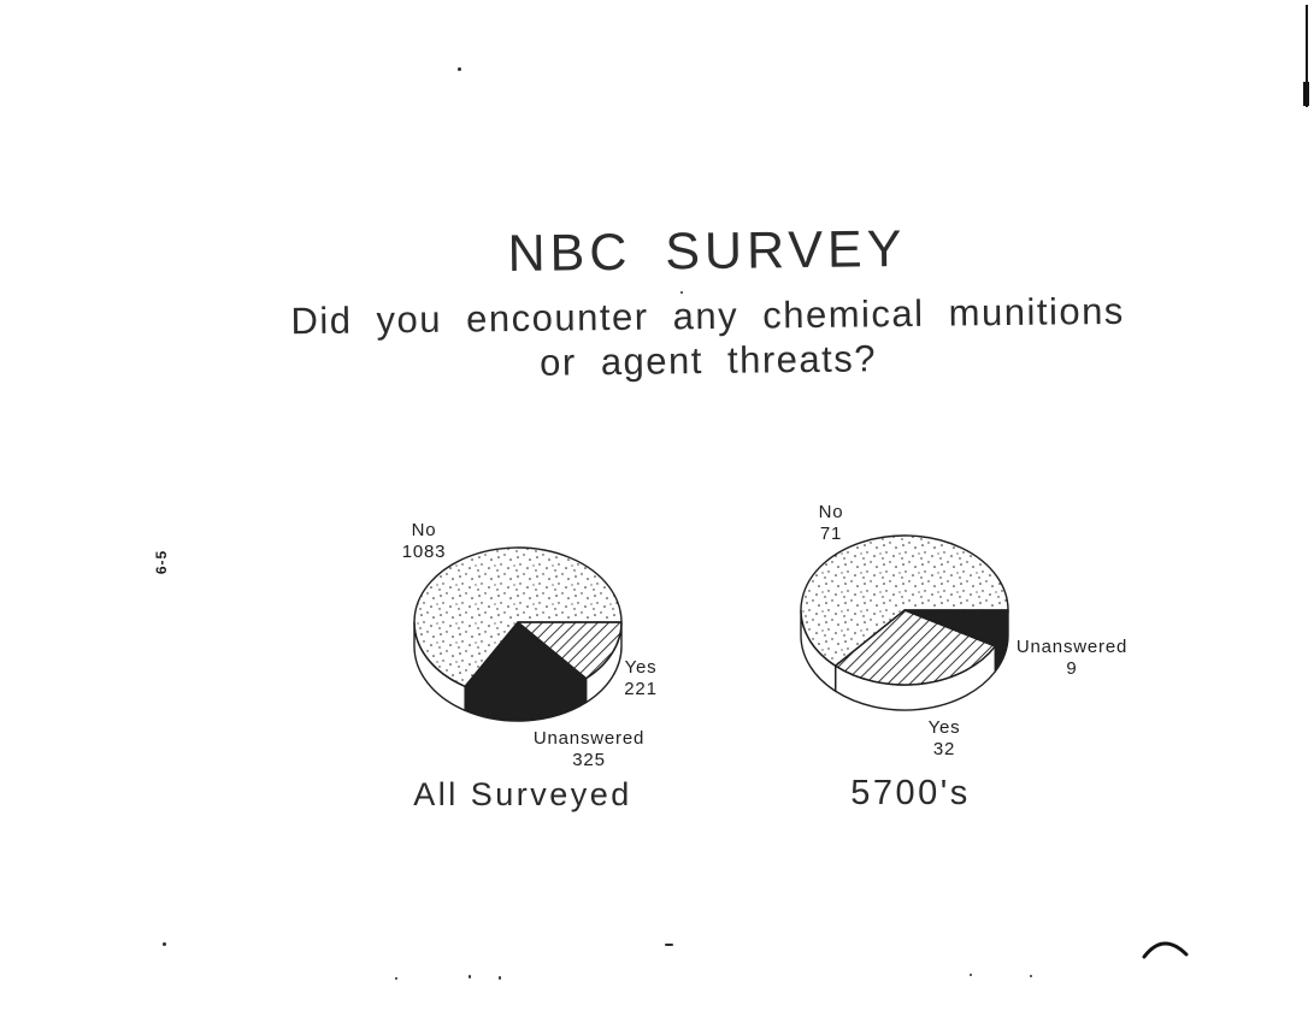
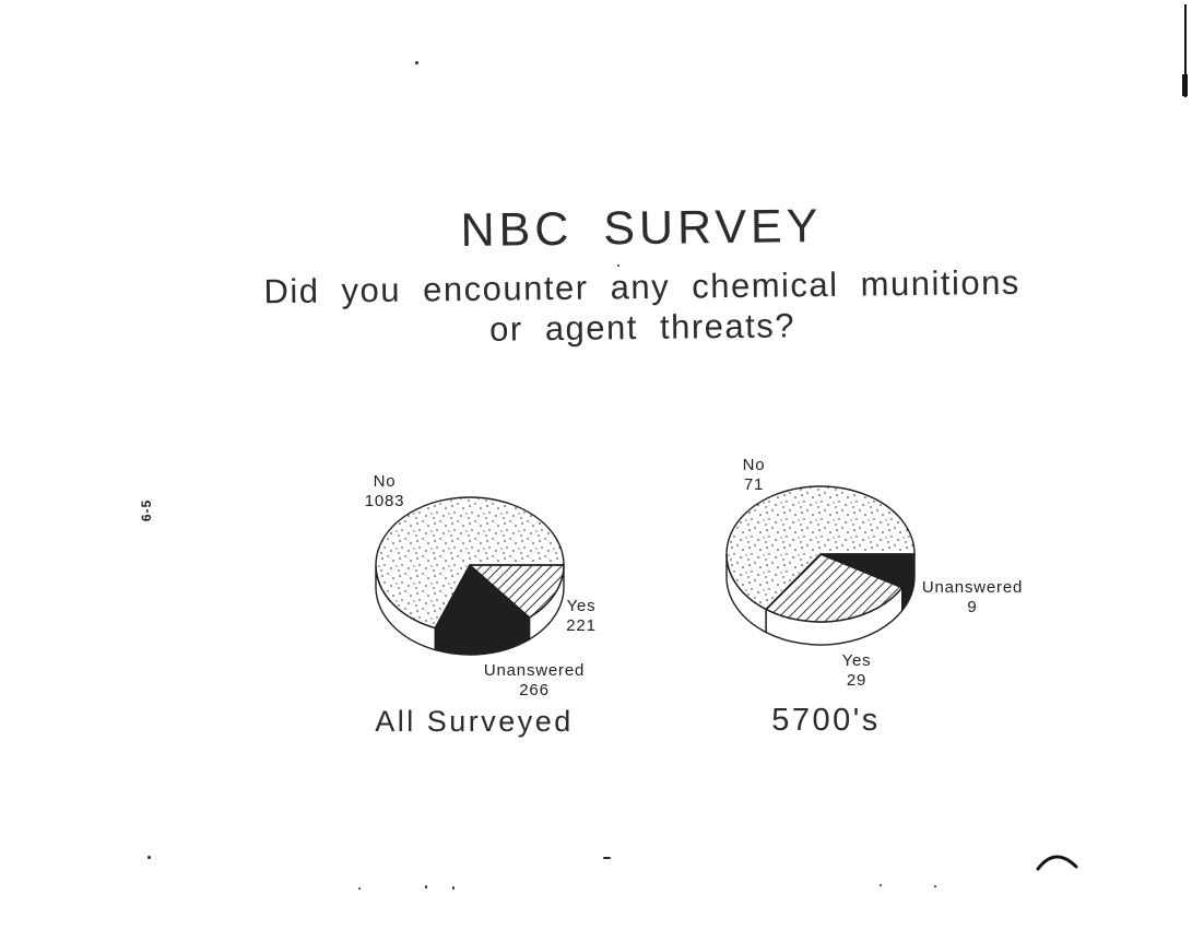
All Surveyed/Unanswered: 325 -> 266
5700's/Yes: 32 -> 29
